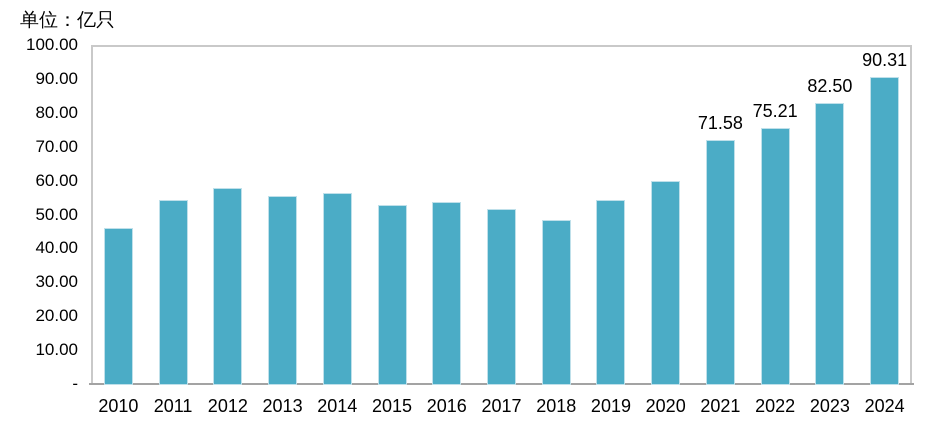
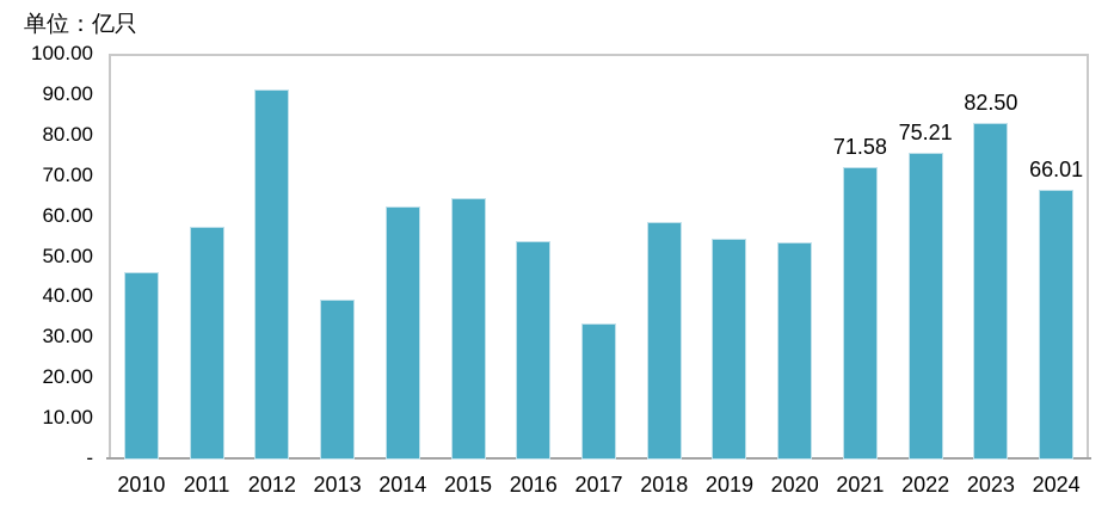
2011: 54 -> 57
2012: 58 -> 91
2013: 55 -> 39
2014: 56 -> 62
2015: 53 -> 64
2017: 51 -> 33
2018: 48 -> 58
2020: 60 -> 53
2024: 90.31 -> 66.01
